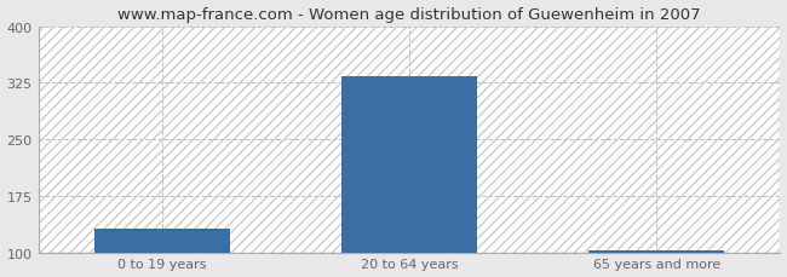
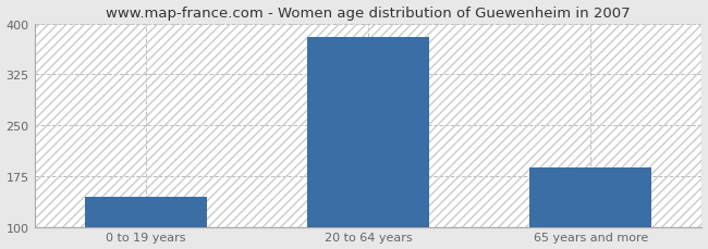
0 to 19 years: 132 -> 144
20 to 64 years: 333 -> 380
65 years and more: 103 -> 188
